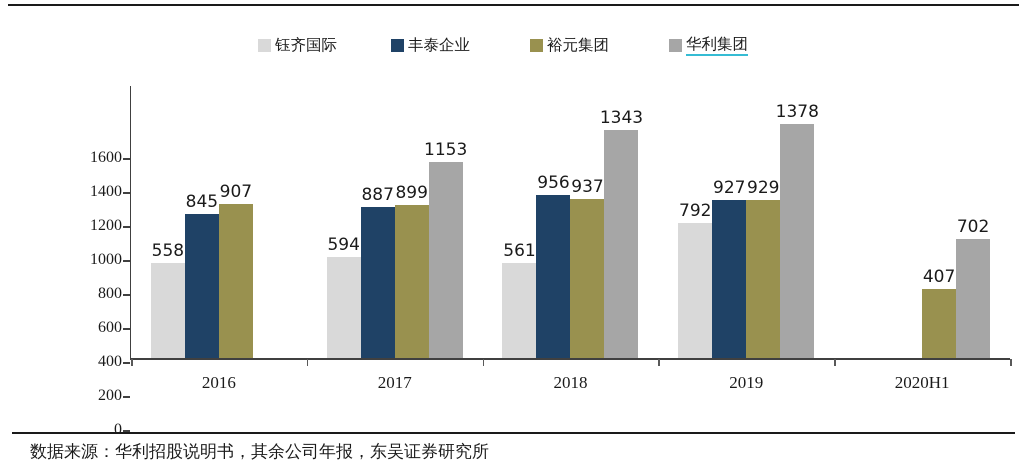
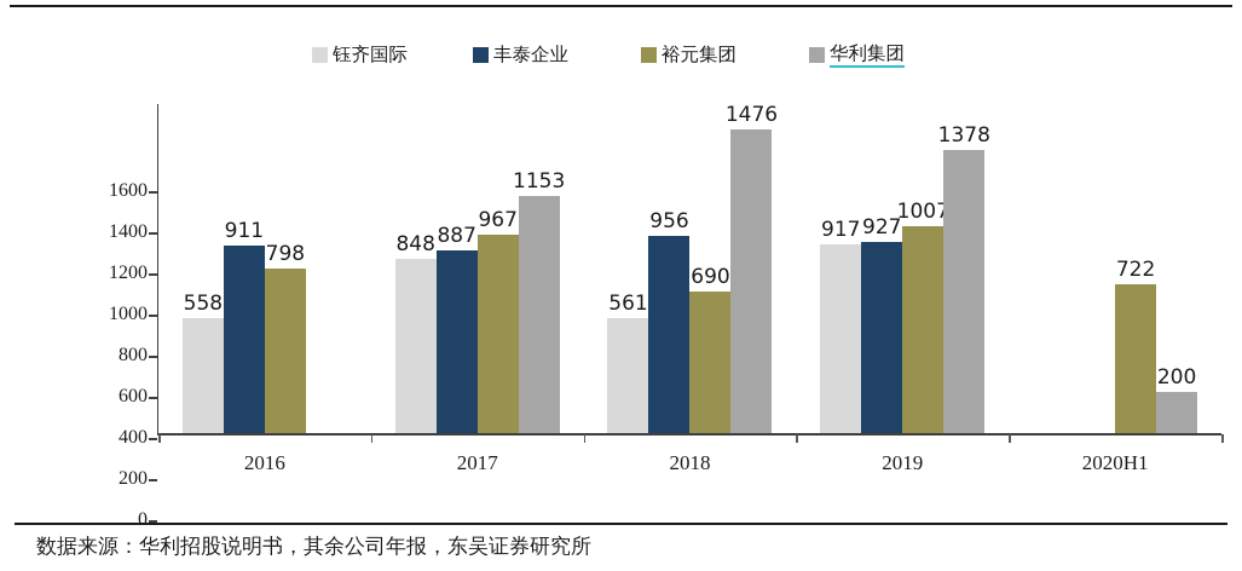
丰泰企业/2016: 845 -> 911
裕元集团/2016: 907 -> 798
钰齐国际/2017: 594 -> 848
裕元集团/2017: 899 -> 967
裕元集团/2018: 937 -> 690
华利集团/2018: 1343 -> 1476
钰齐国际/2019: 792 -> 917
裕元集团/2019: 929 -> 1007
裕元集团/2020H1: 407 -> 722
华利集团/2020H1: 702 -> 200
